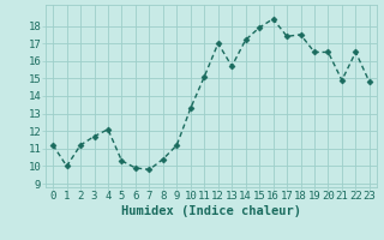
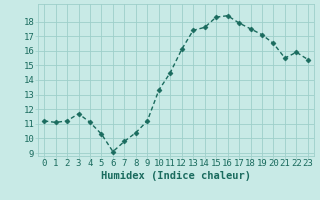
1: 10.0 -> 11.1
4: 12.1 -> 11.1
6: 9.9 -> 9.1
11: 15.1 -> 14.5
12: 17.0 -> 16.1
13: 15.7 -> 17.4
14: 17.2 -> 17.6
15: 17.9 -> 18.3
17: 17.4 -> 17.9
19: 16.5 -> 17.1
21: 14.9 -> 15.5
22: 16.5 -> 15.9
23: 14.8 -> 15.4
